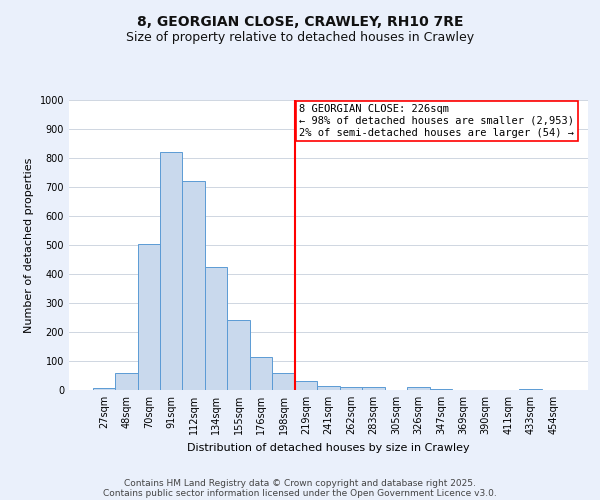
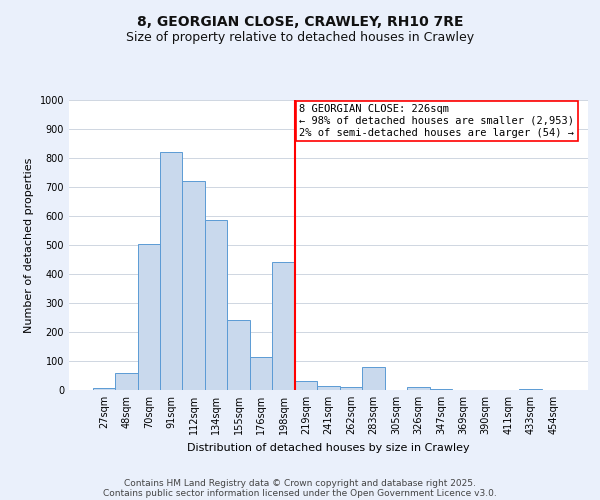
134sqm: 425 -> 585
198sqm: 57 -> 440
283sqm: 10 -> 80
